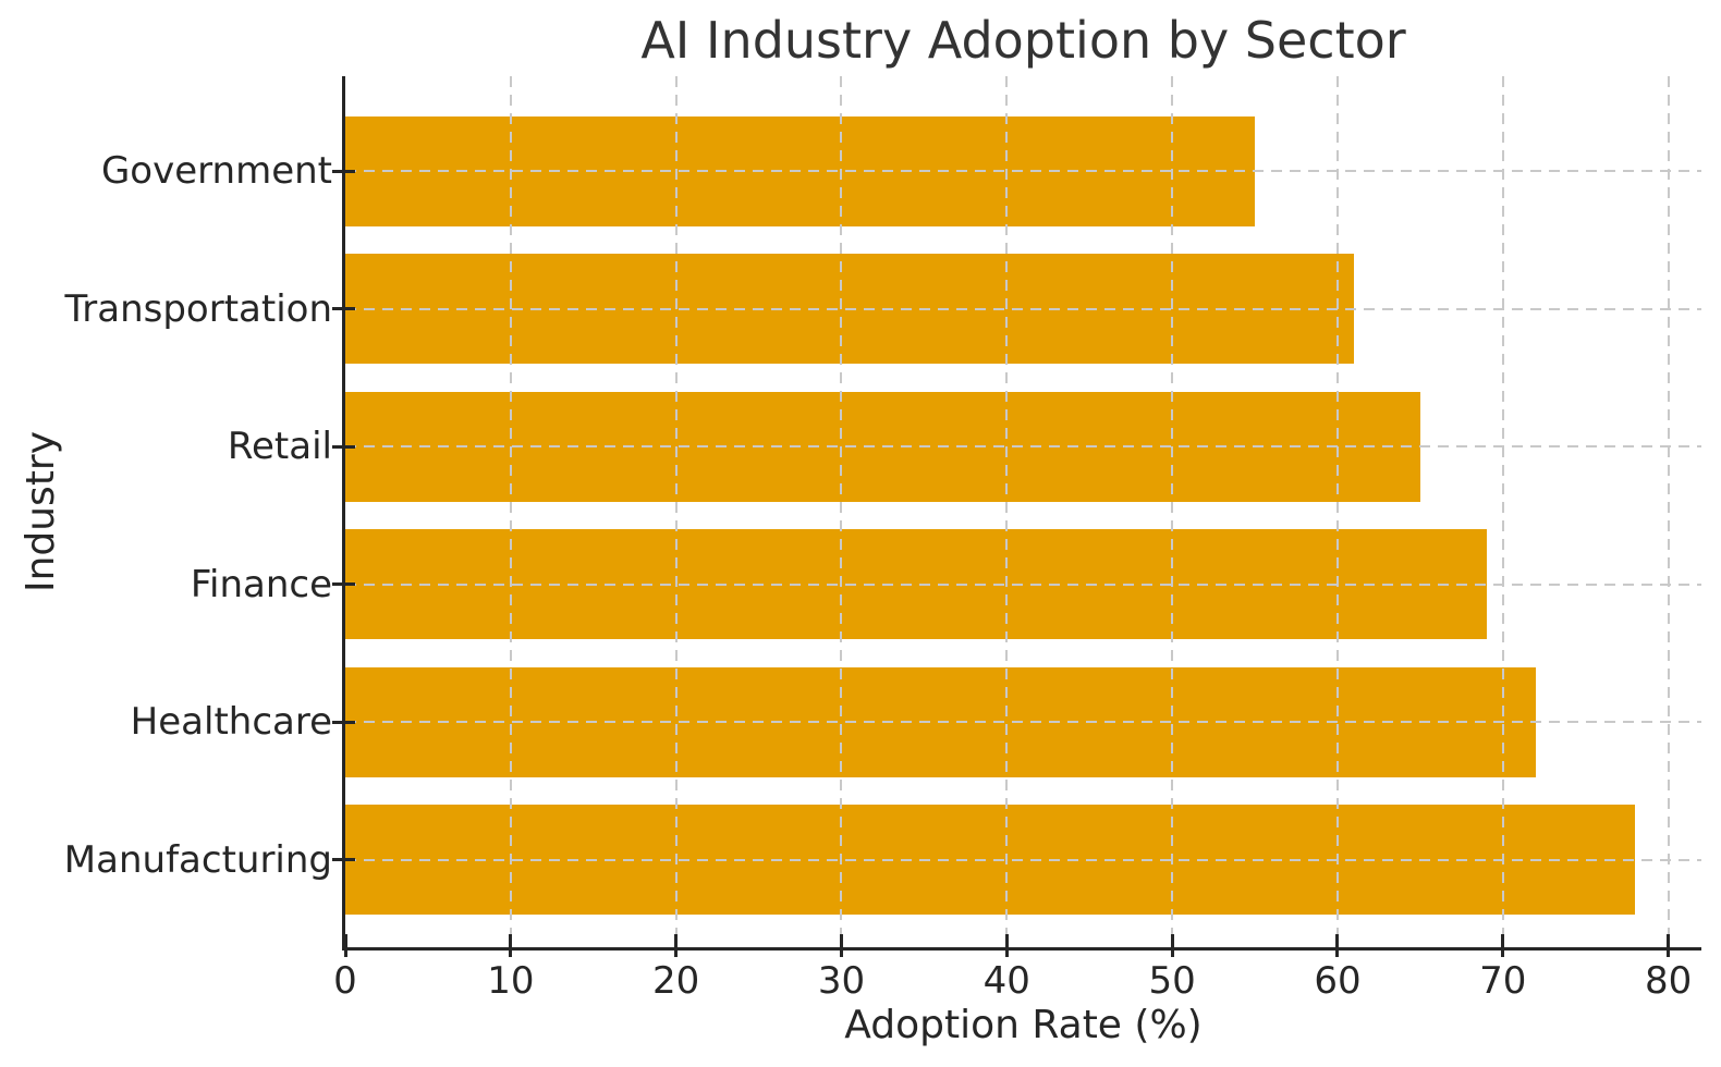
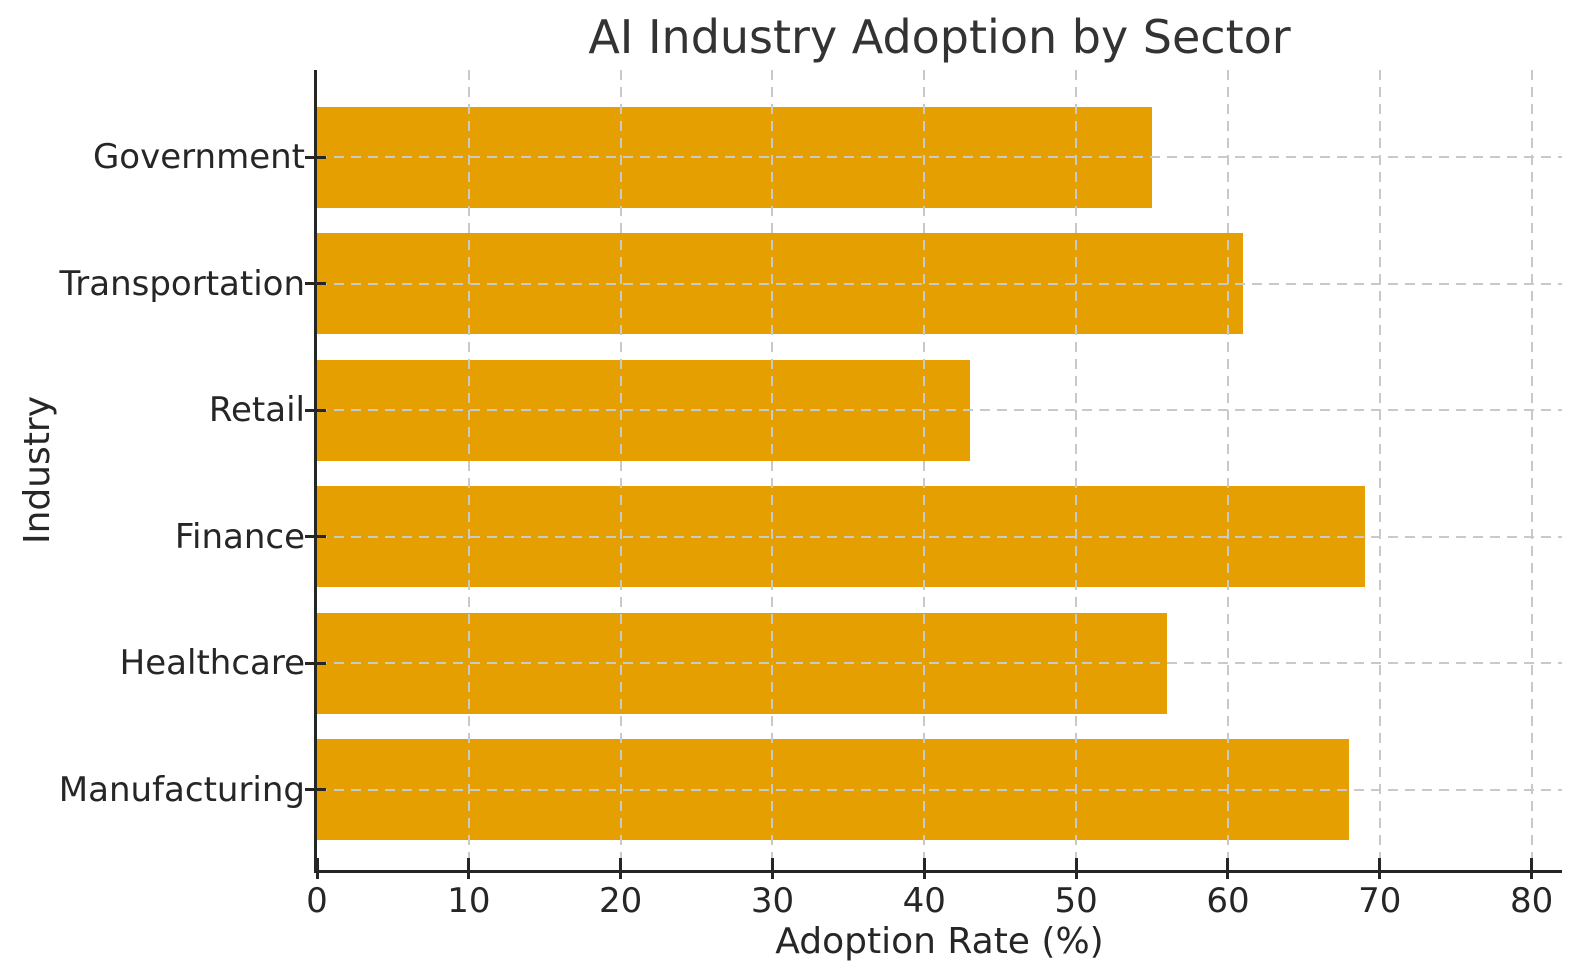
Retail: 65 -> 43
Healthcare: 72 -> 56
Manufacturing: 78 -> 68
